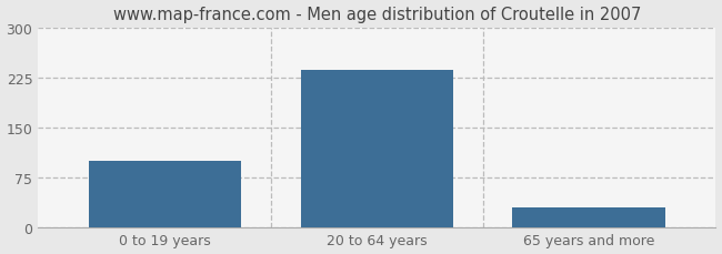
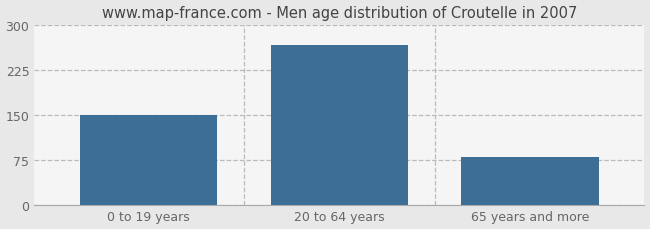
0 to 19 years: 100 -> 150
20 to 64 years: 237 -> 266
65 years and more: 30 -> 80
